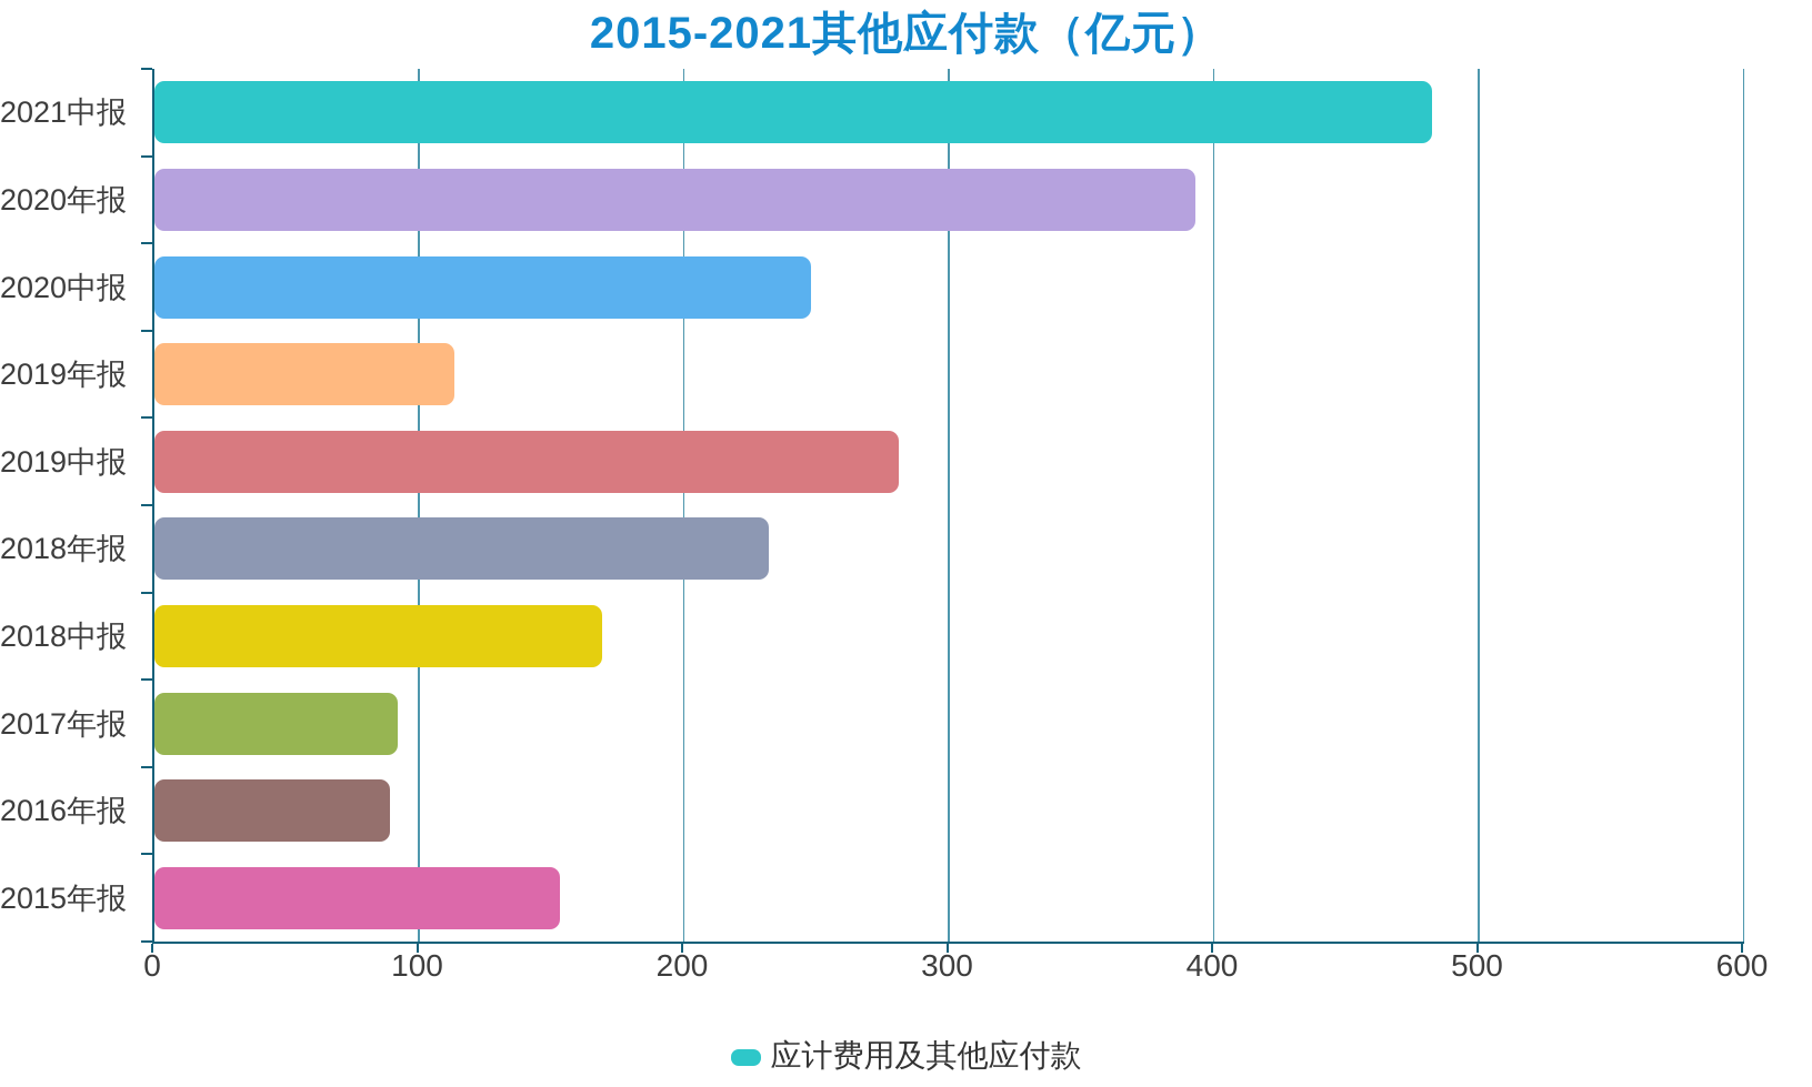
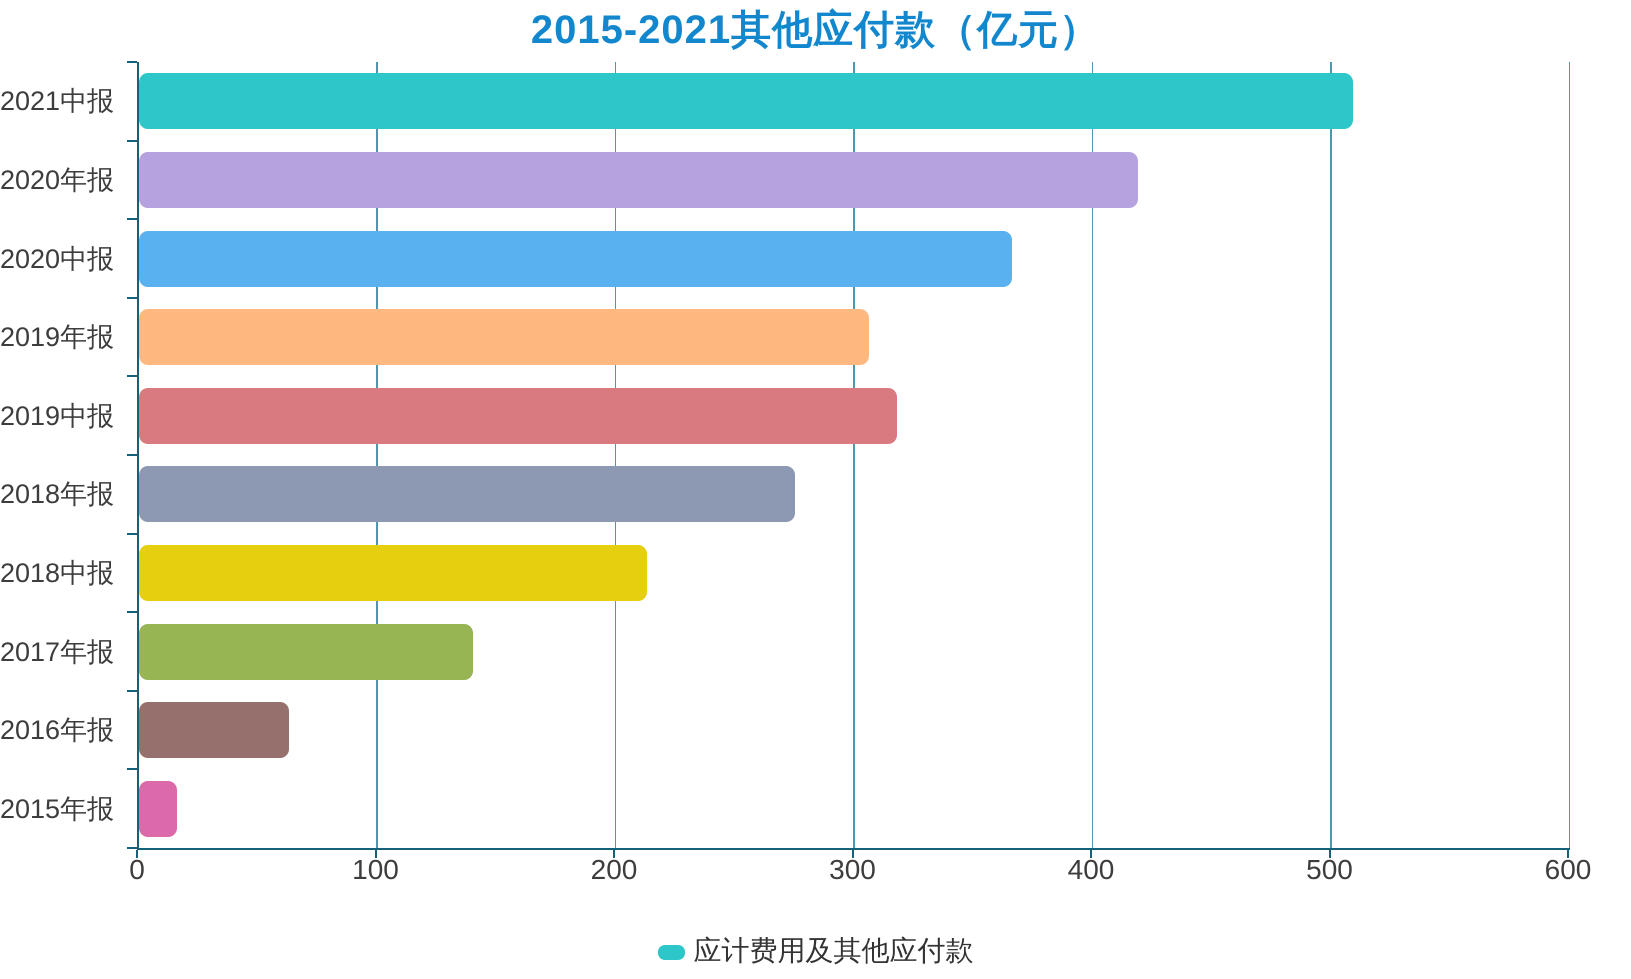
2021中报: 482 -> 509
2020年报: 393 -> 419
2020中报: 248 -> 366
2019年报: 113 -> 306
2019中报: 281 -> 318
2018年报: 232 -> 275
2018中报: 169 -> 213
2017年报: 92 -> 140
2016年报: 89 -> 63
2015年报: 153 -> 16
